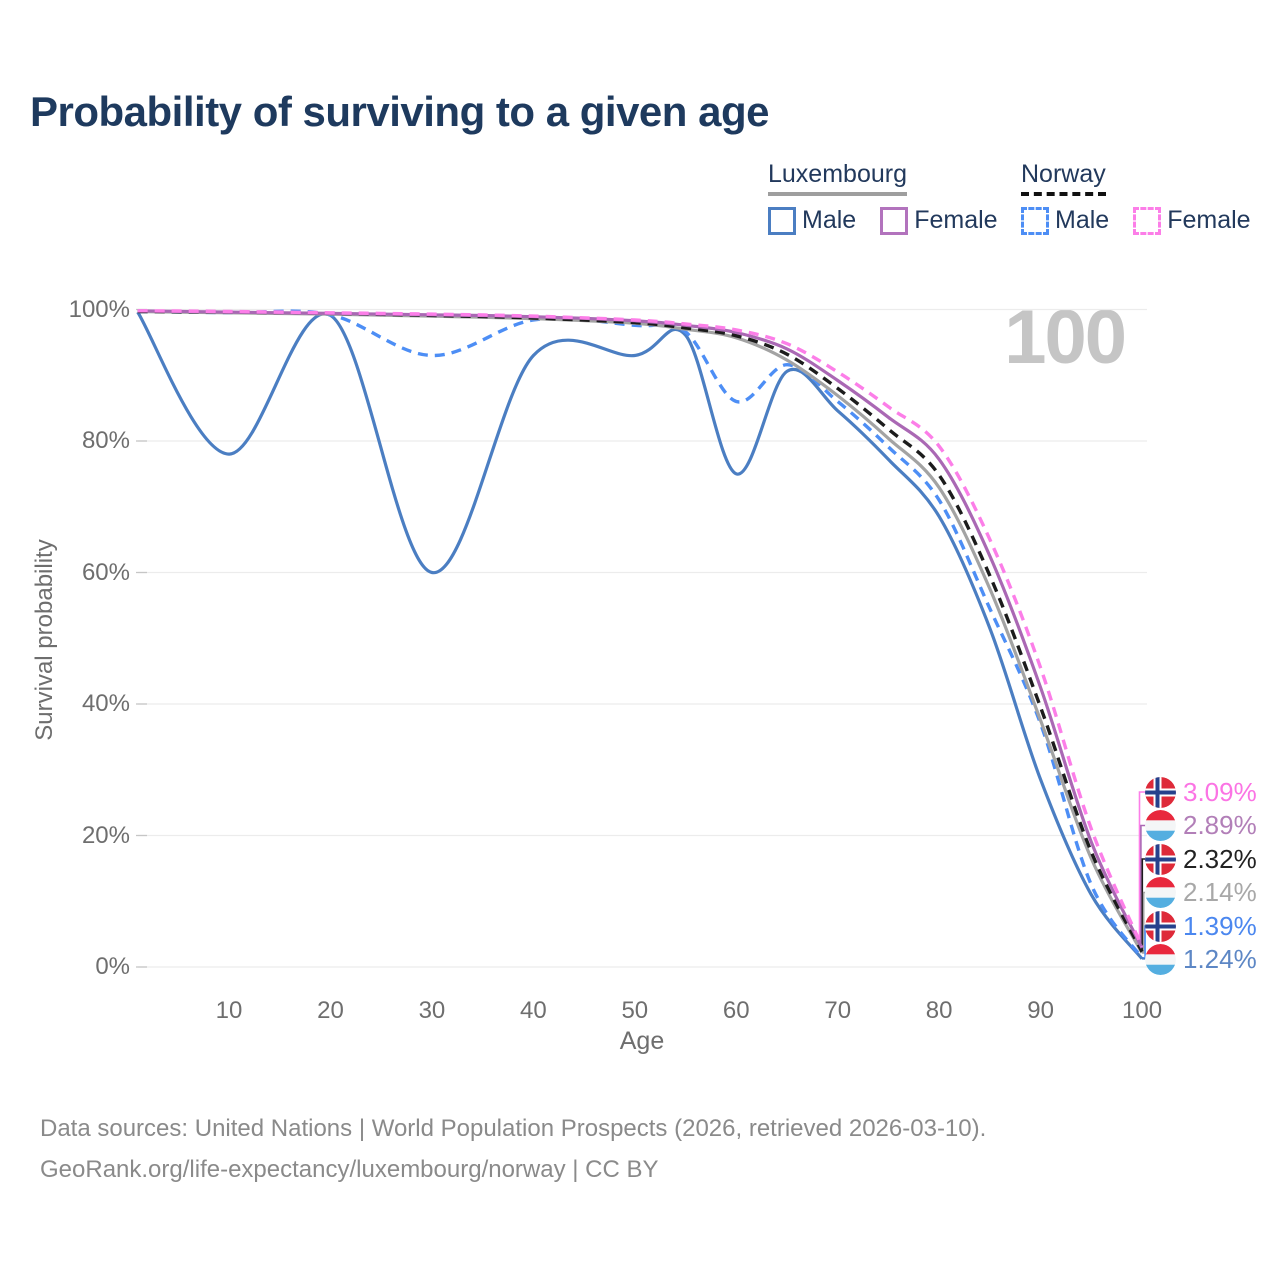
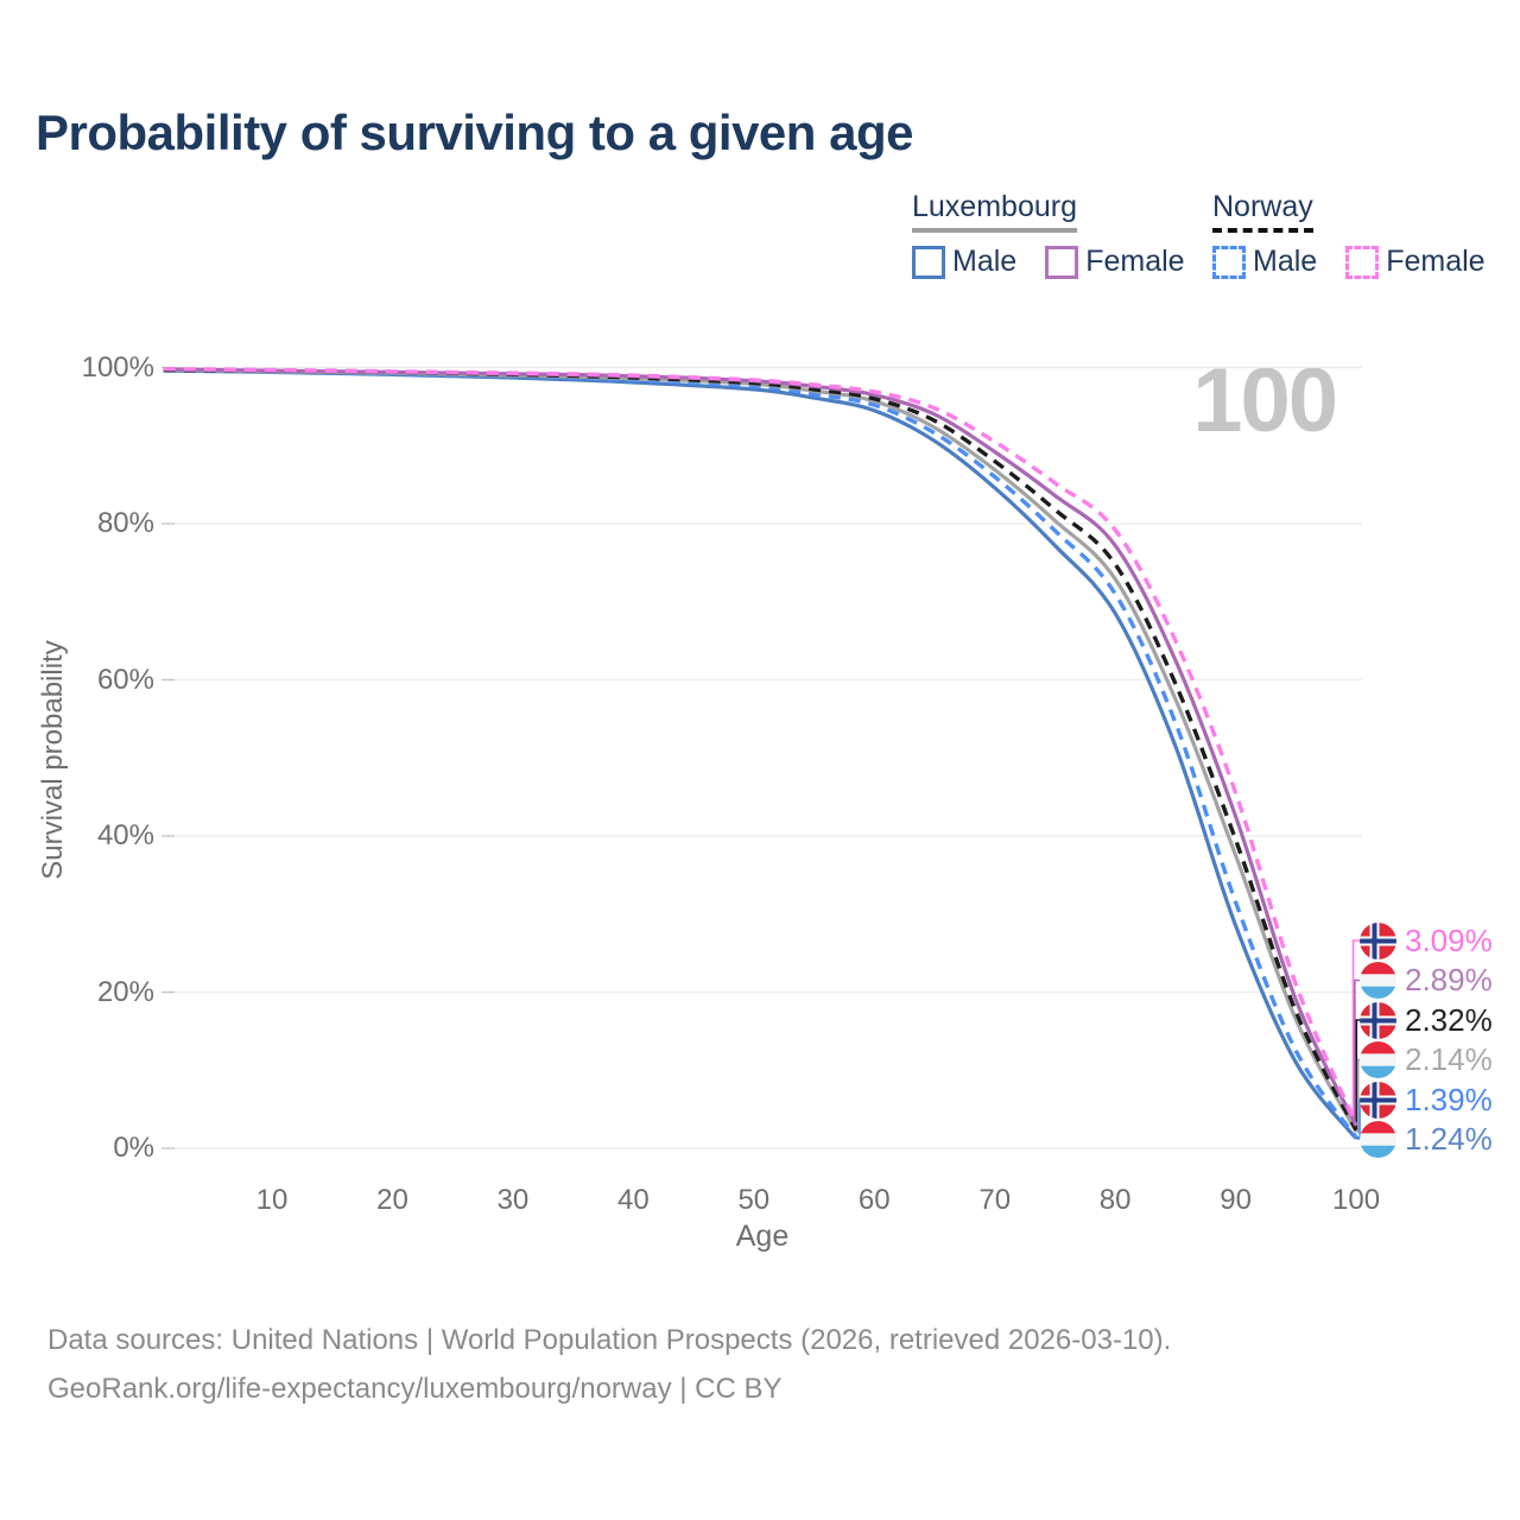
Luxembourg Male/10: 78% -> 99%
Norway Male/30: 93% -> 99%
Luxembourg Male/30: 60% -> 99%
Luxembourg Male/40: 93% -> 98%
Luxembourg Male/50: 93% -> 97%
Norway Male/60: 86% -> 95%
Luxembourg Male/60: 75% -> 94%
Norway Male/90: 37% -> 32%
